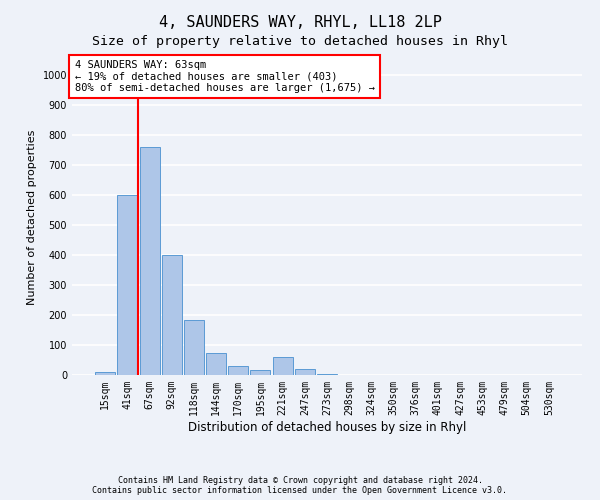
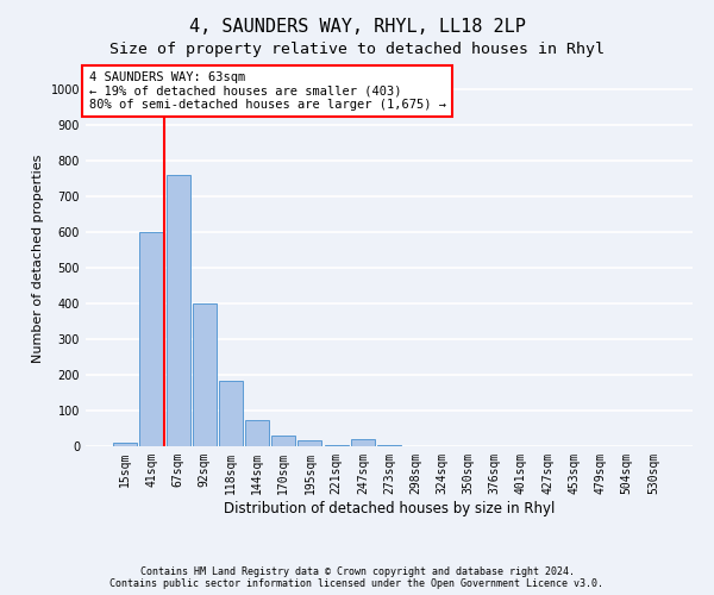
221sqm: 60 -> 5
